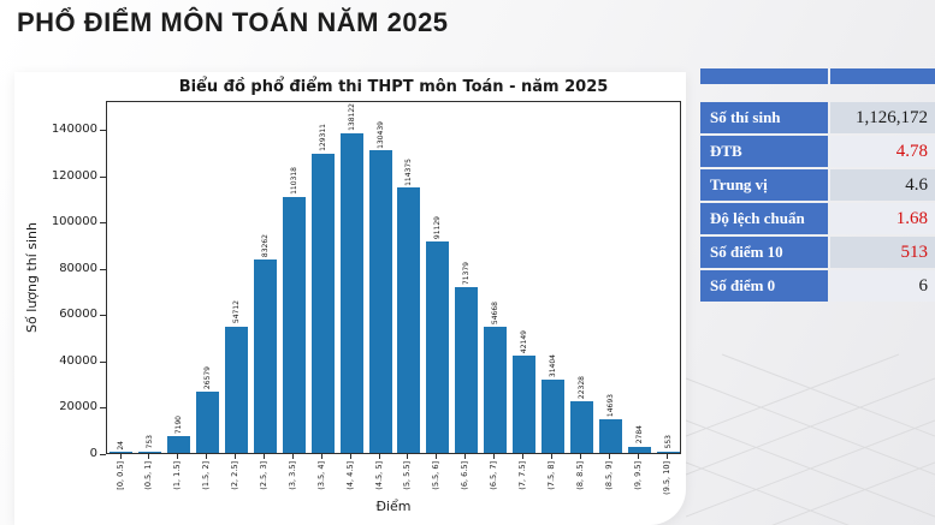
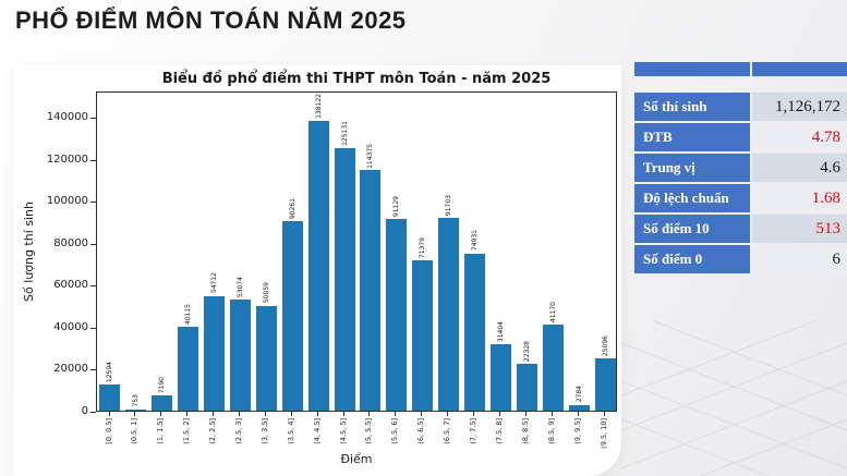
[0, 0.5]: 24 -> 12594
(1.5, 2]: 26579 -> 40115
(2.5, 3]: 83262 -> 53074
(3, 3.5]: 110318 -> 50059
(3.5, 4]: 129311 -> 90261
(4.5, 5]: 130439 -> 125131
(6.5, 7]: 54668 -> 91703
(7, 7.5]: 42149 -> 74931
(8.5, 9]: 14693 -> 41170
(9.5, 10]: 553 -> 25096
